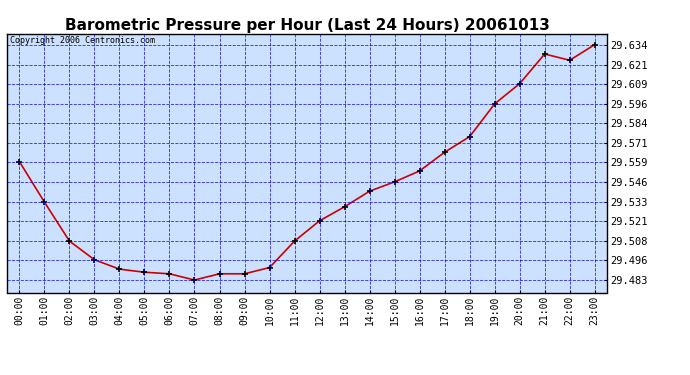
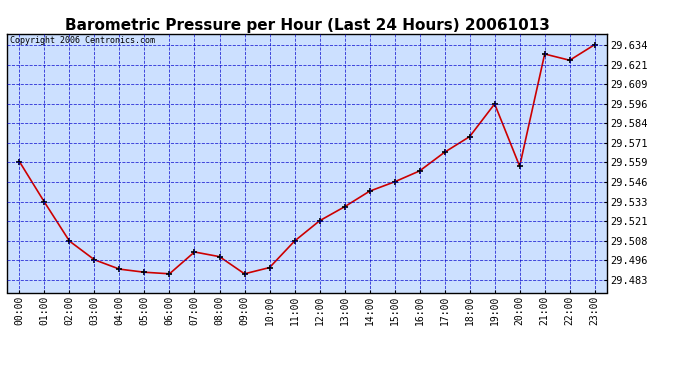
07:00: 29.483 -> 29.501
08:00: 29.487 -> 29.498
20:00: 29.609 -> 29.556
